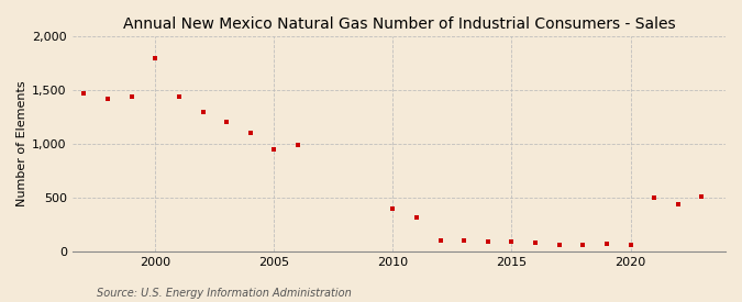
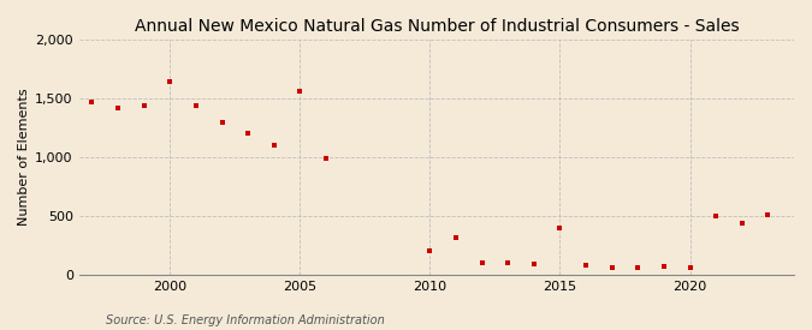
2000: 1,800 -> 1,640
2005: 950 -> 1,560
2010: 400 -> 200
2015: 90 -> 400
